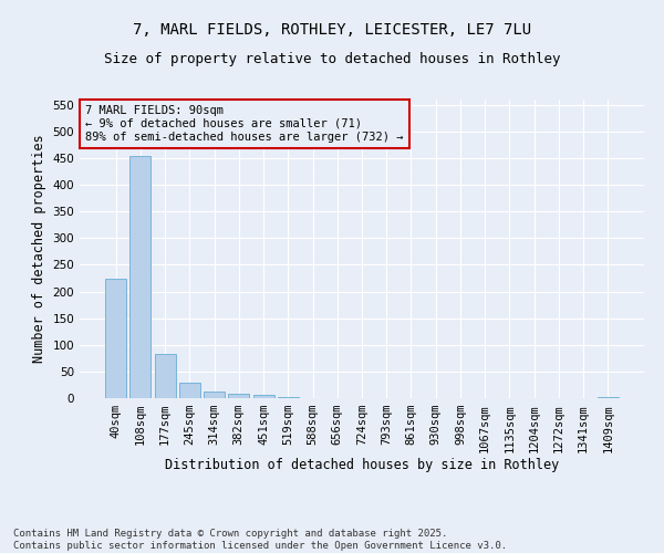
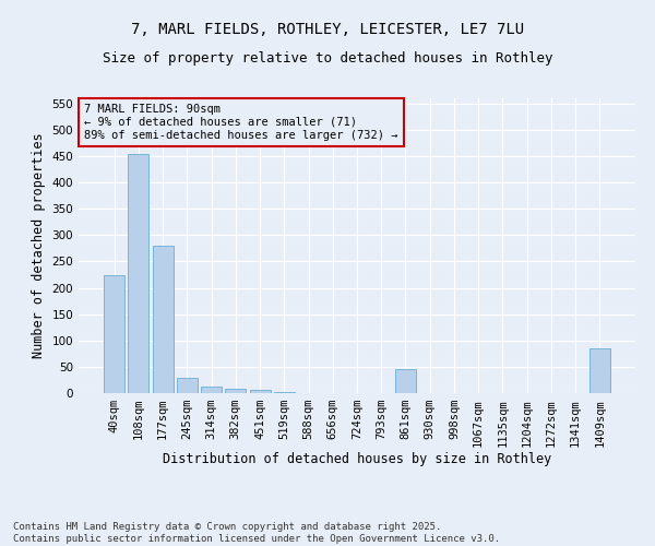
177sqm: 82 -> 280
861sqm: 1 -> 45
1409sqm: 2 -> 85
